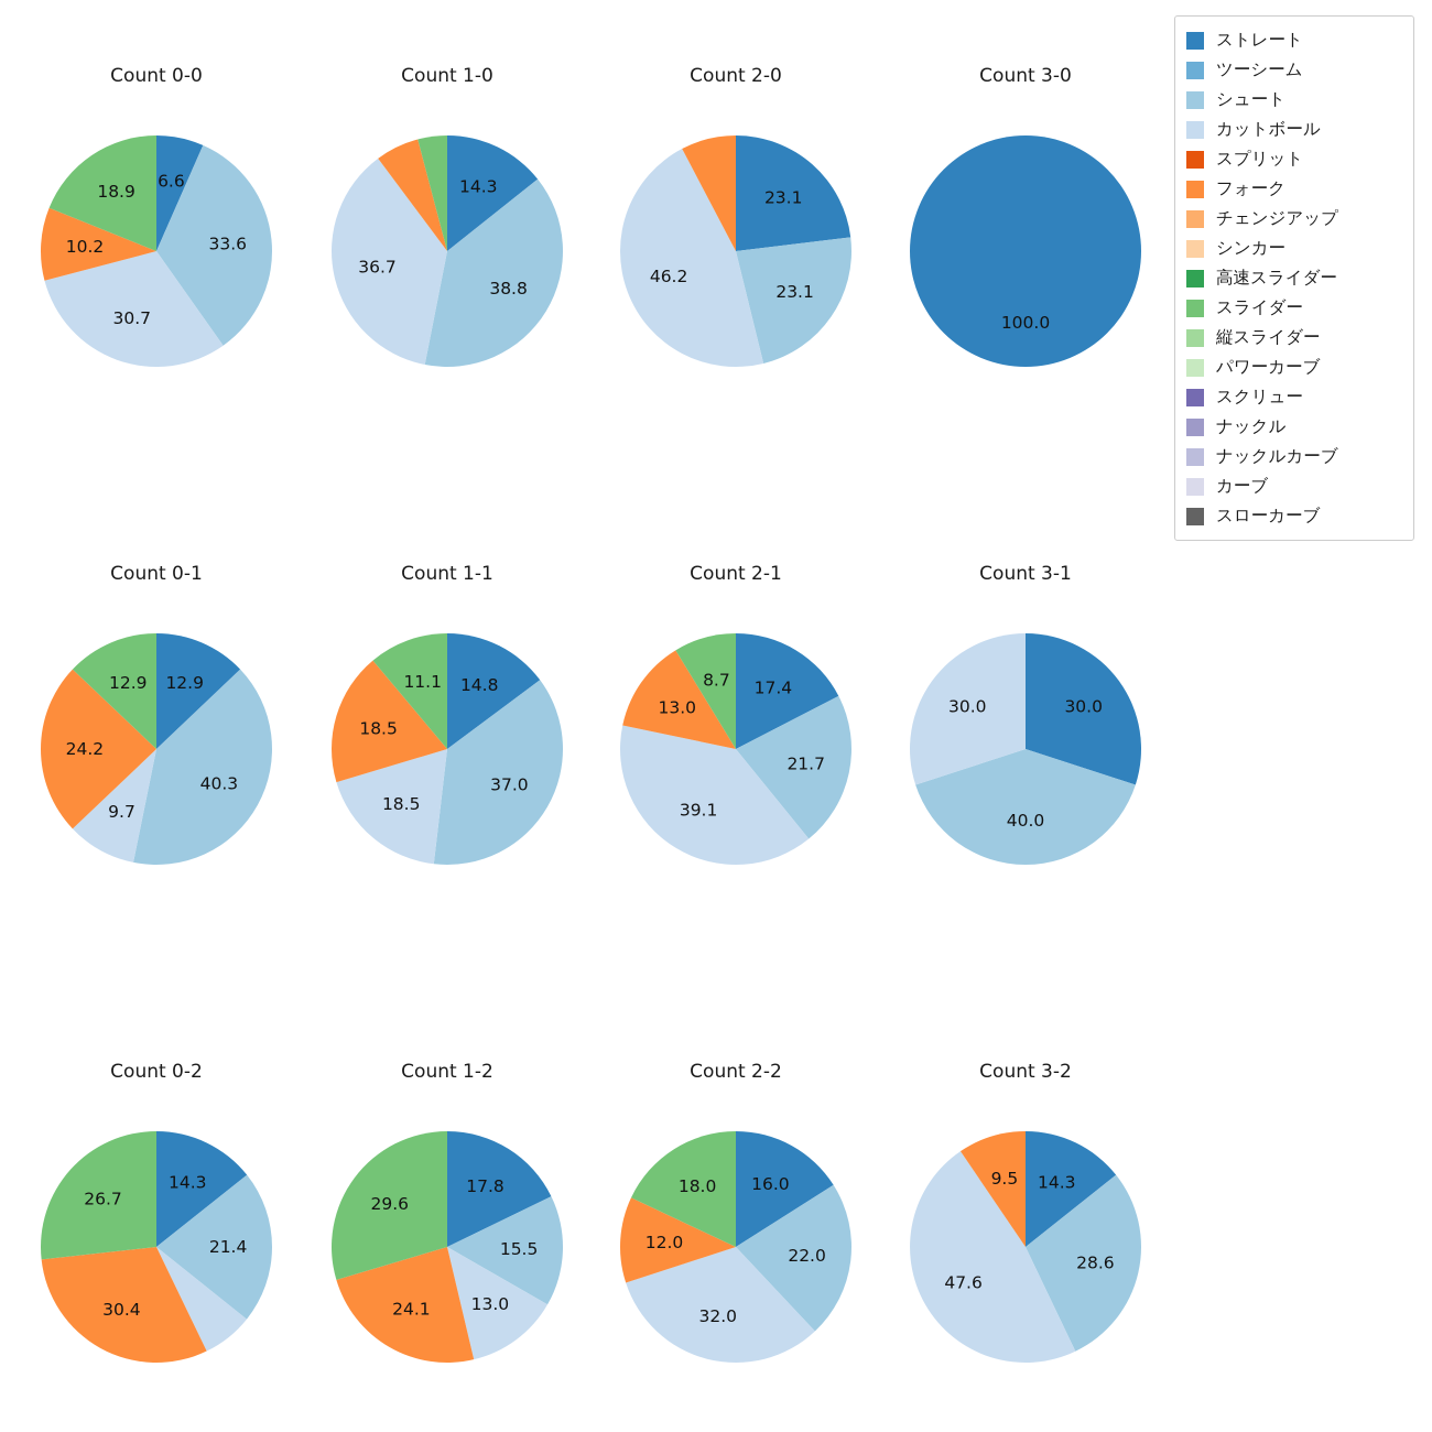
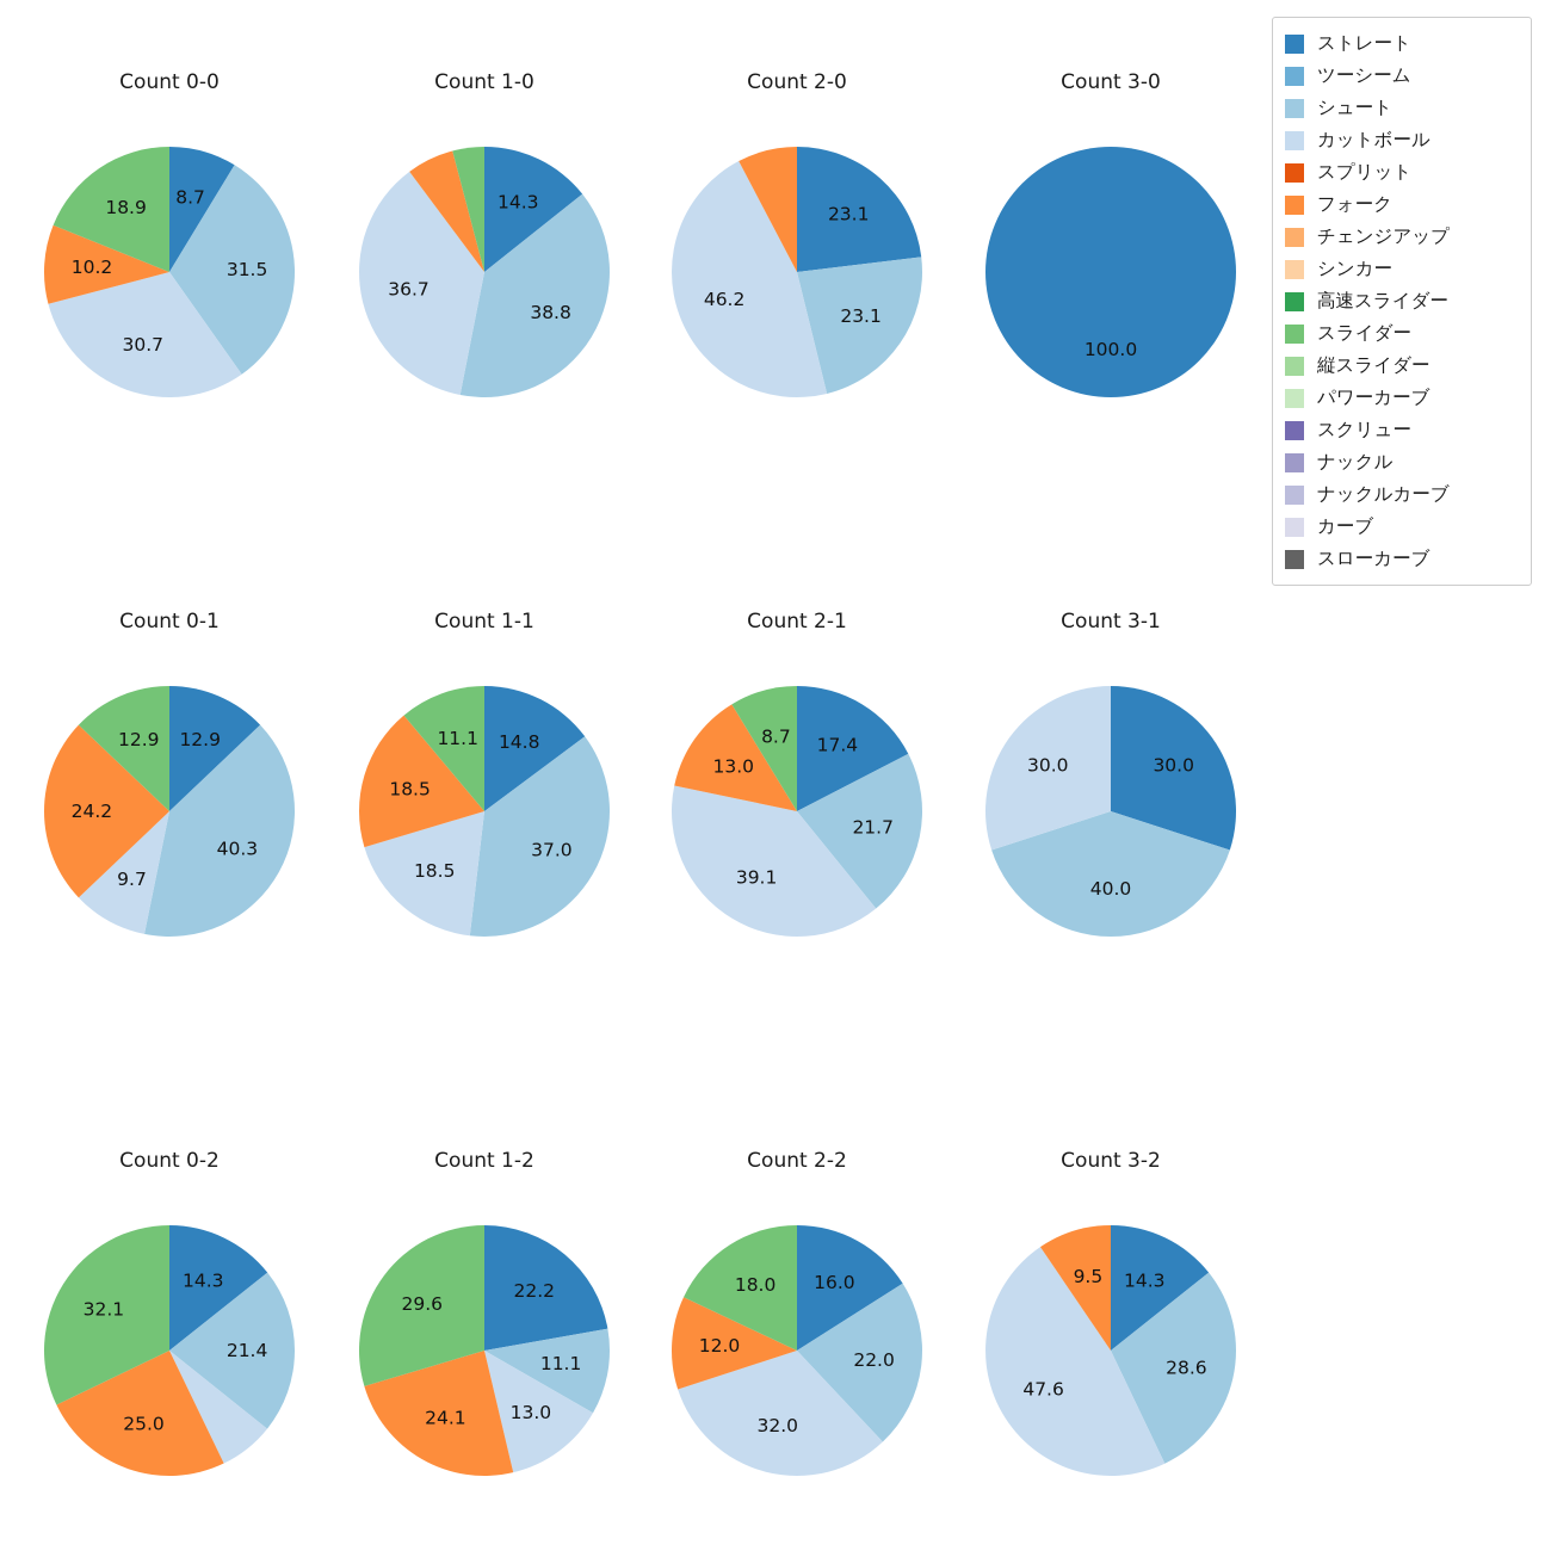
Count 0-0/ストレート: 6.6 -> 8.7
Count 0-0/シュート: 33.6 -> 31.5
Count 0-2/フォーク: 30.4 -> 25.0
Count 0-2/スライダー: 26.7 -> 32.1
Count 1-2/ストレート: 17.8 -> 22.2
Count 1-2/シュート: 15.5 -> 11.1
